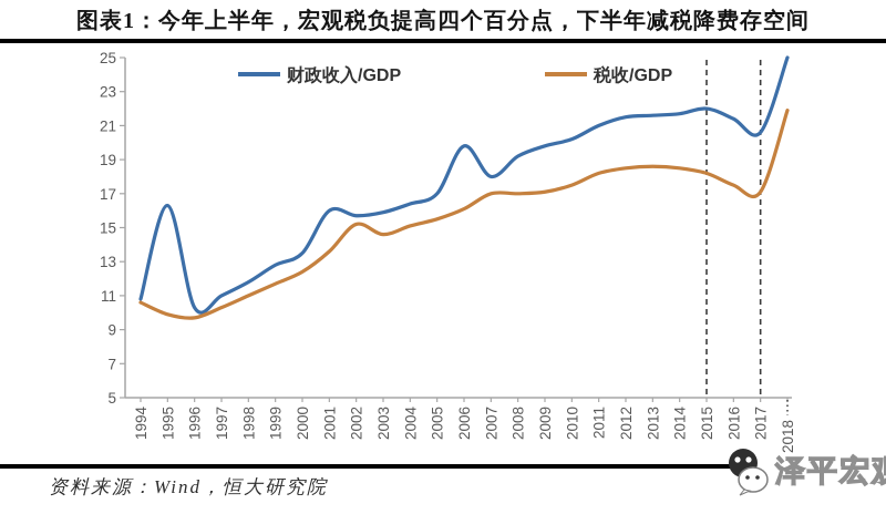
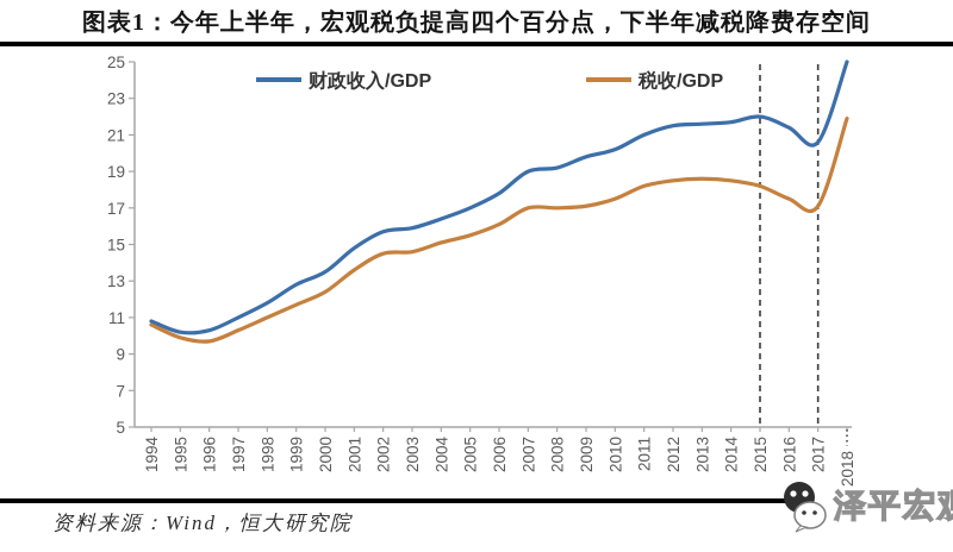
财政收入/GDP/1995: 16.3 -> 10.2
财政收入/GDP/2001: 16.0 -> 14.8
税收/GDP/2002: 15.2 -> 14.5
财政收入/GDP/2006: 19.8 -> 17.8
财政收入/GDP/2007: 18.0 -> 19.0
